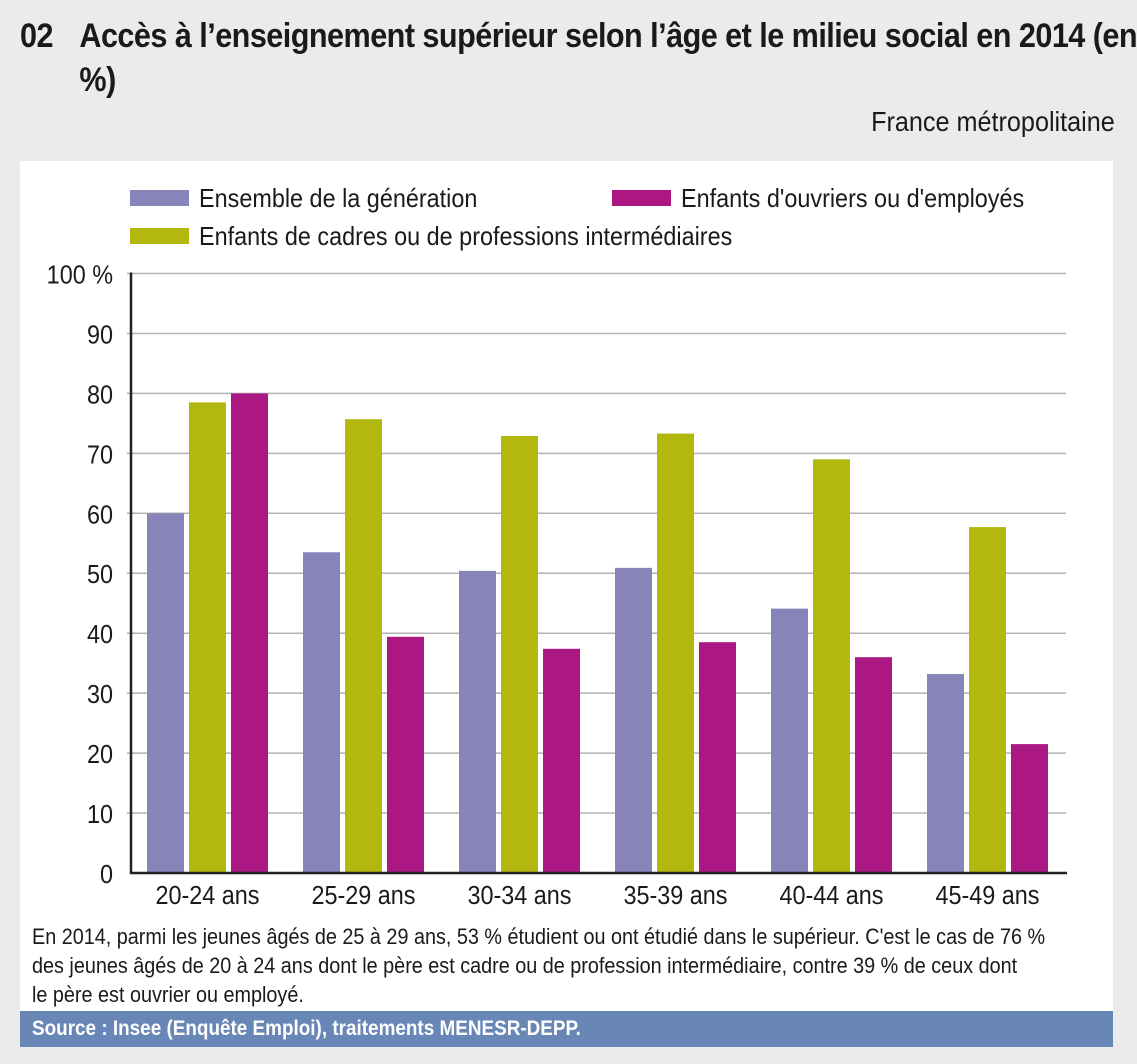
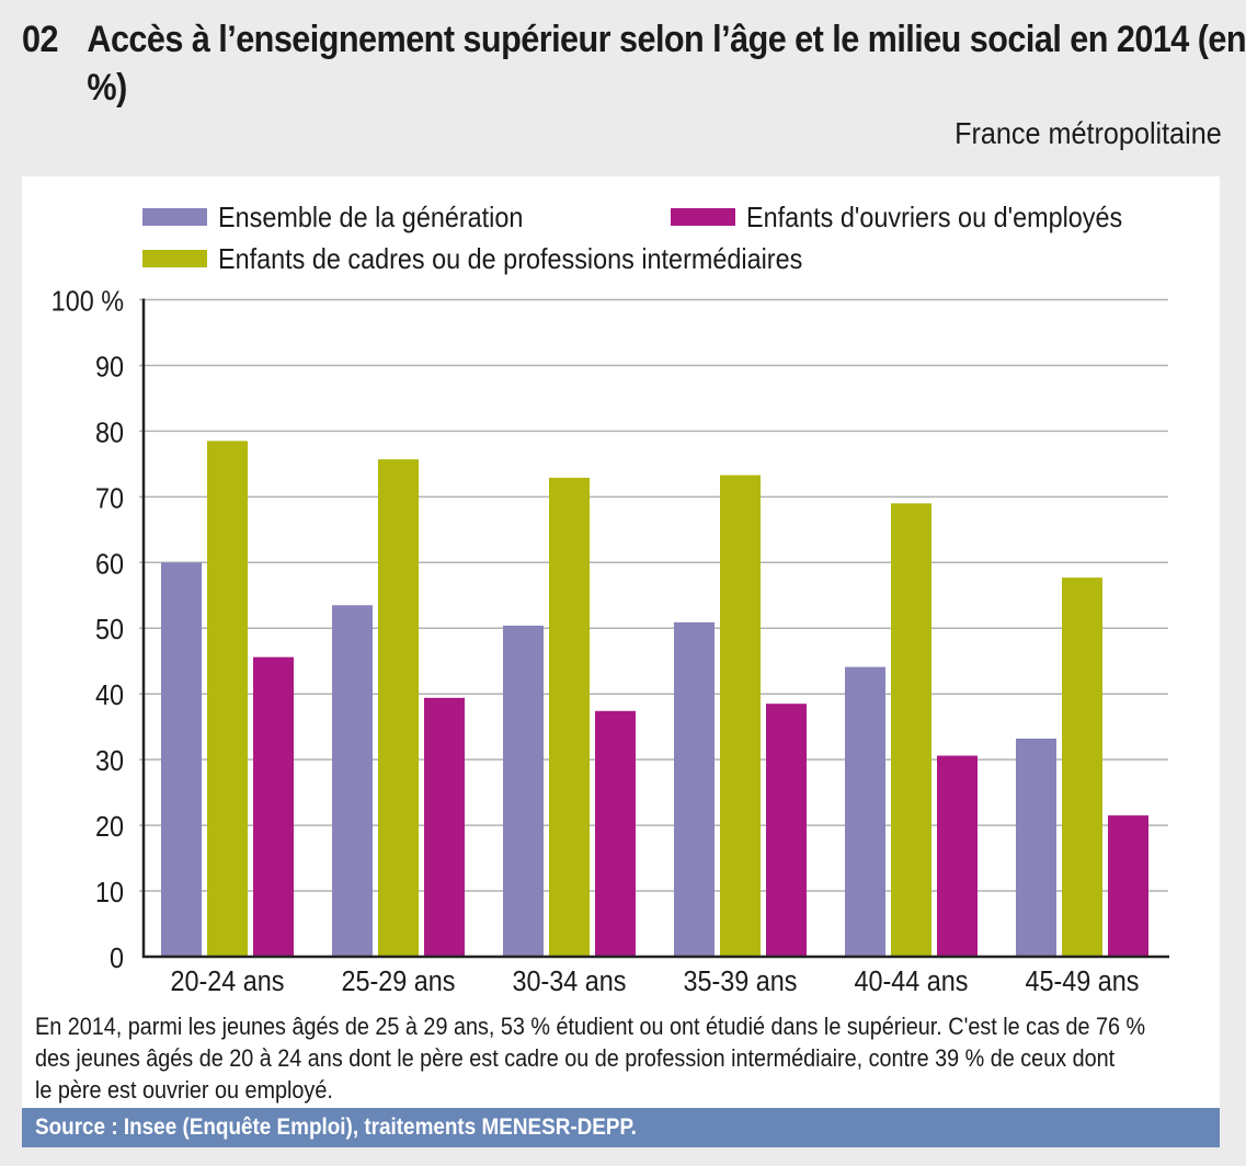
Enfants d'ouvriers ou d'employés/20-24 ans: 80% -> 46%
Enfants d'ouvriers ou d'employés/40-44 ans: 36% -> 31%
